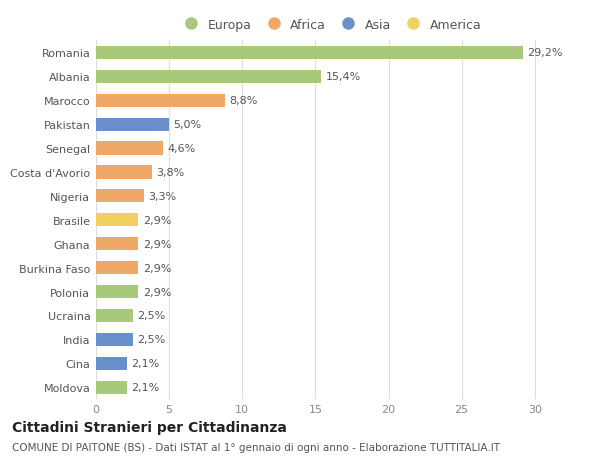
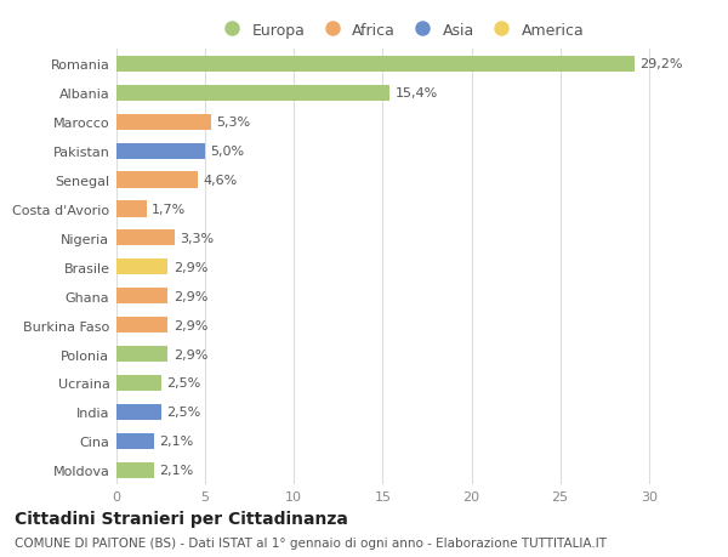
Marocco: 8,8% -> 5,3%
Costa d'Avorio: 3,8% -> 1,7%
